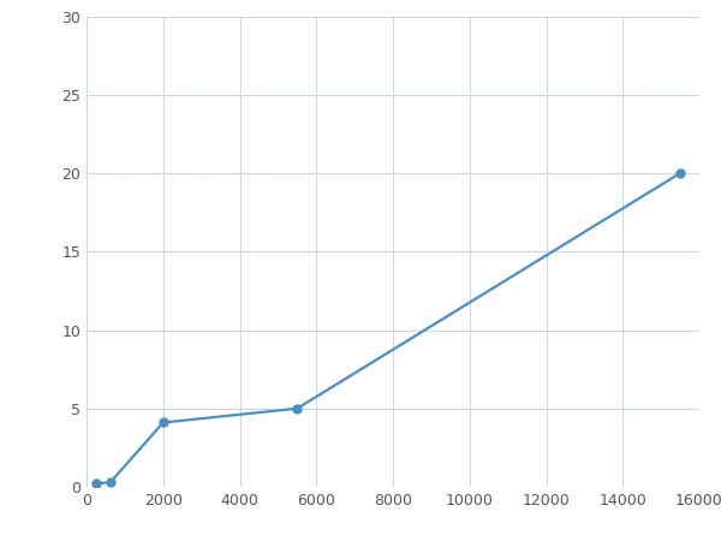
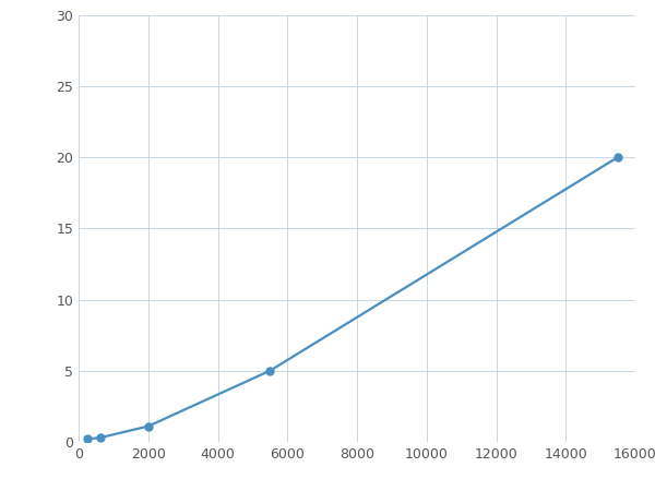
2000: 4.1 -> 1.1
